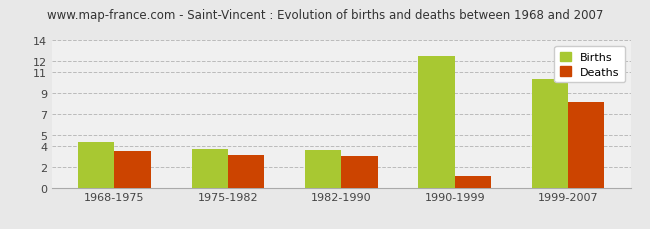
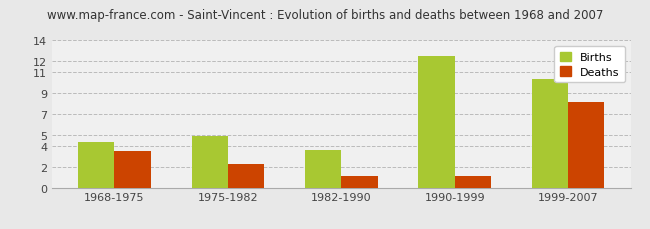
Births/1975-1982: 3.7 -> 4.9
Deaths/1975-1982: 3.1 -> 2.2
Deaths/1982-1990: 3.0 -> 1.1
